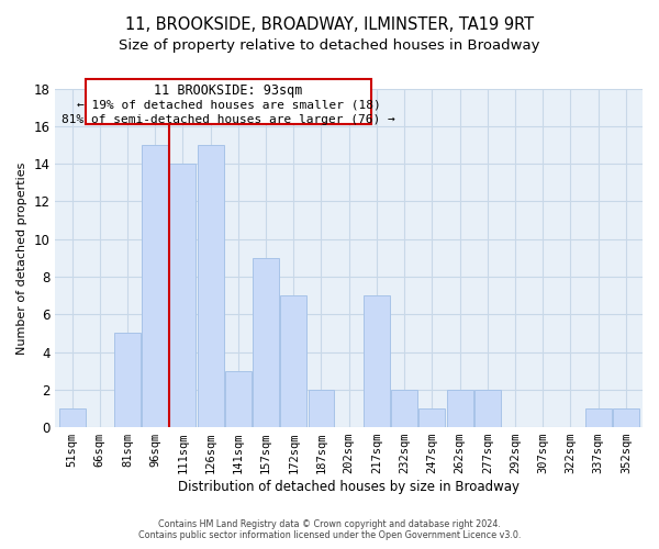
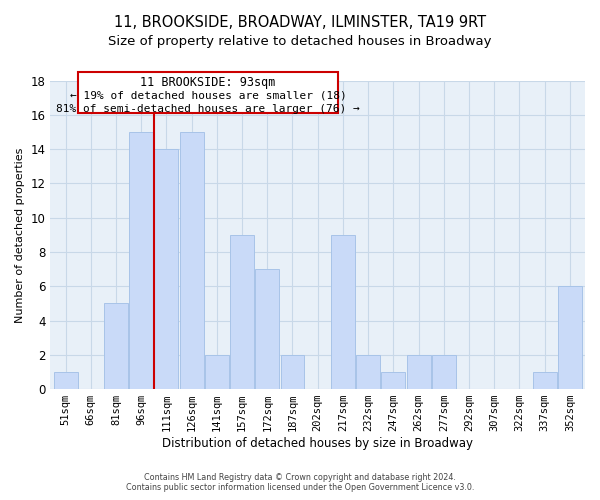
141sqm: 3 -> 2
217sqm: 7 -> 9
352sqm: 1 -> 6
